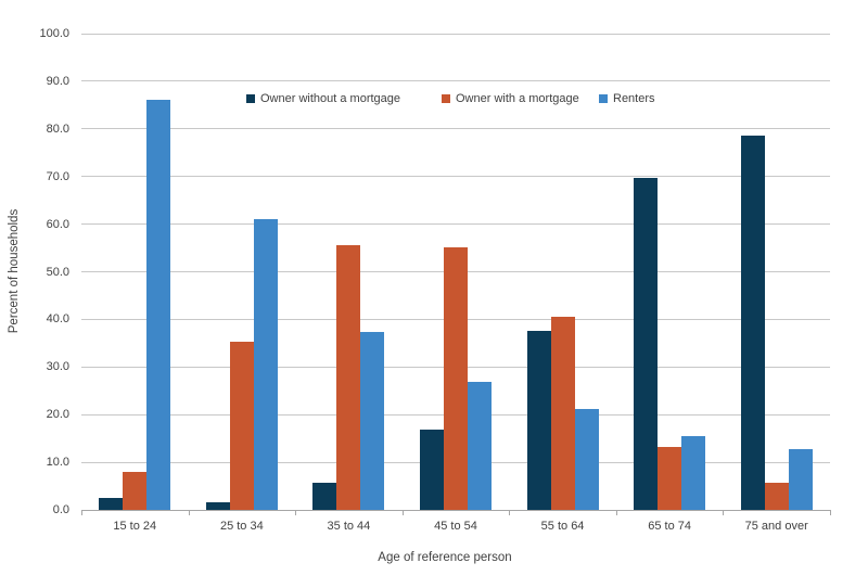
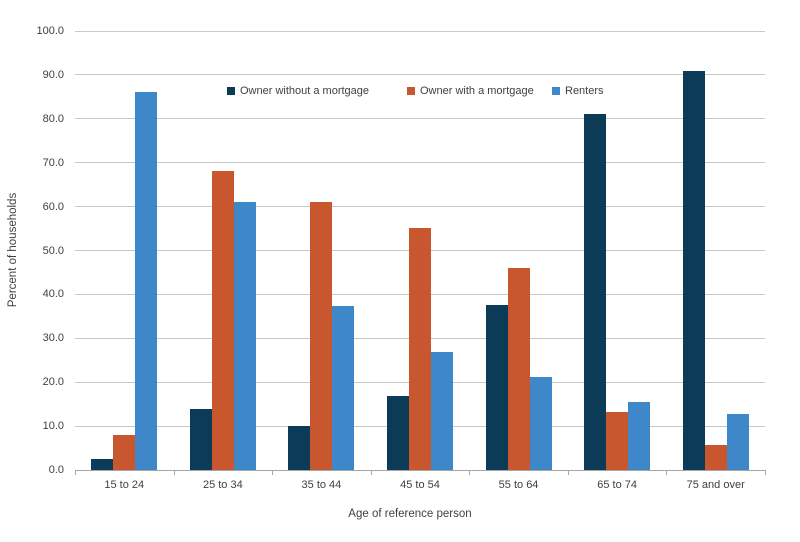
Owner without a mortgage/25 to 34: 2 -> 14
Owner with a mortgage/25 to 34: 35 -> 68
Owner without a mortgage/35 to 44: 6 -> 10
Owner with a mortgage/35 to 44: 56 -> 61
Owner with a mortgage/55 to 64: 40 -> 46
Owner without a mortgage/65 to 74: 70 -> 81
Owner without a mortgage/75 and over: 79 -> 91
